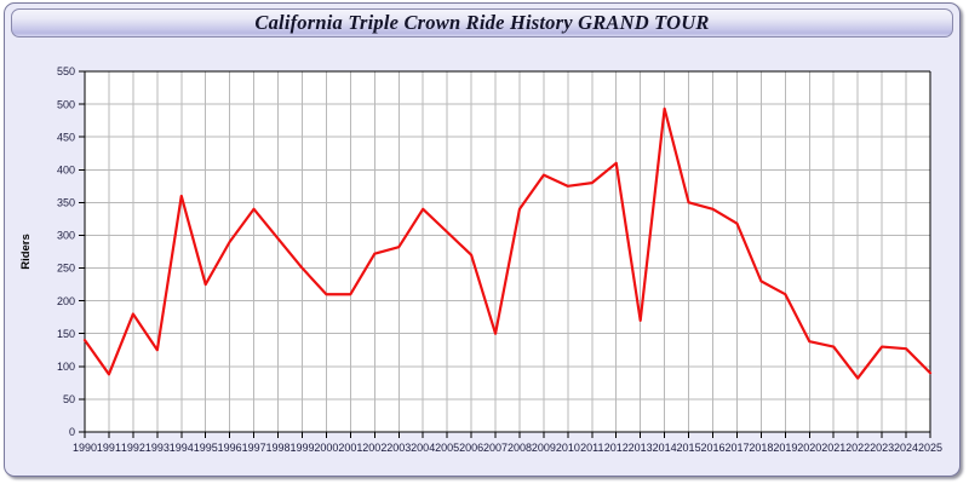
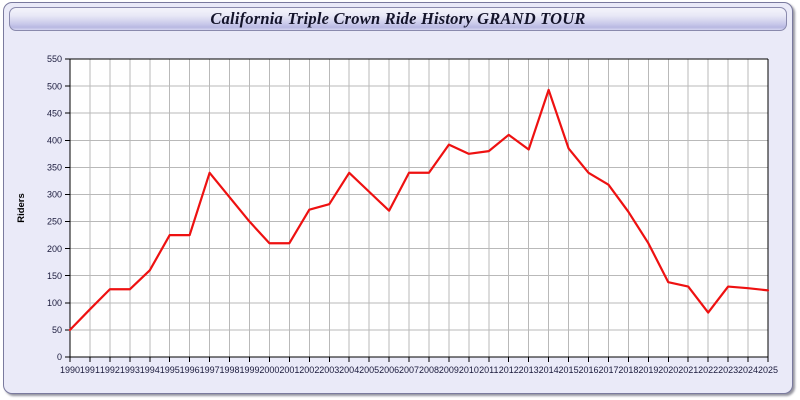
1990: 140 -> 50
1992: 180 -> 120
1994: 360 -> 160
1996: 290 -> 220
2007: 150 -> 340
2013: 170 -> 380
2015: 350 -> 380
2018: 230 -> 270
2025: 90 -> 120
